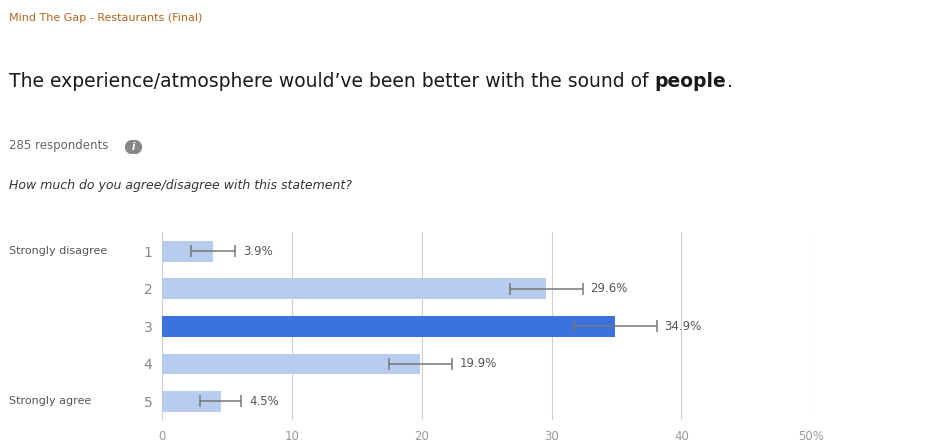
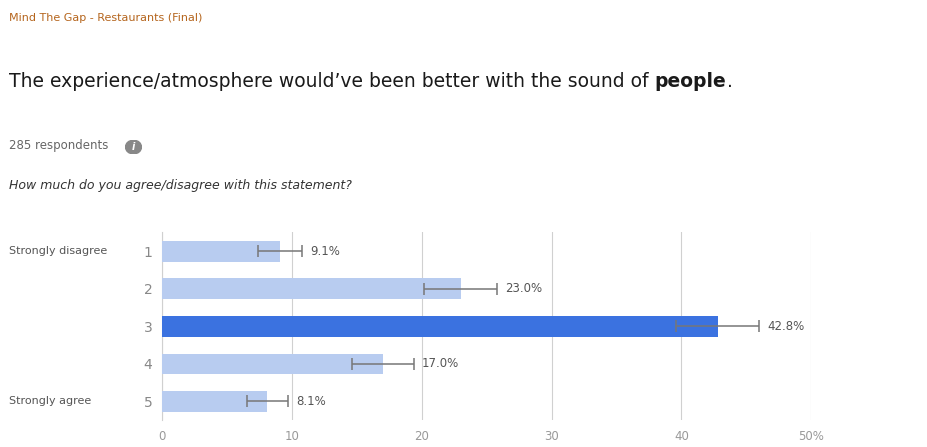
1: 3.9% -> 9.1%
2: 29.6% -> 23.0%
3: 34.9% -> 42.8%
4: 19.9% -> 17.0%
5: 4.5% -> 8.1%
